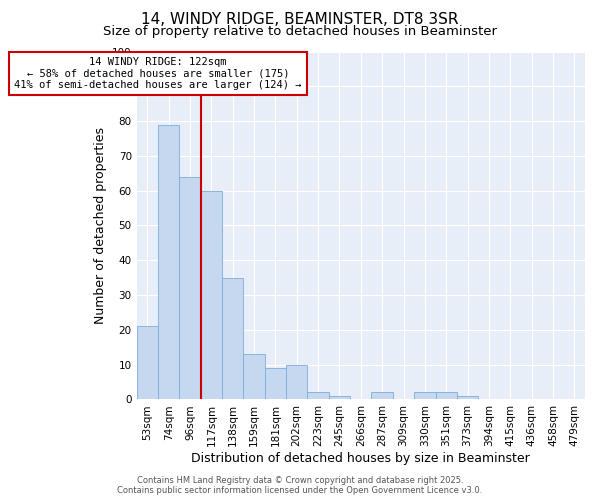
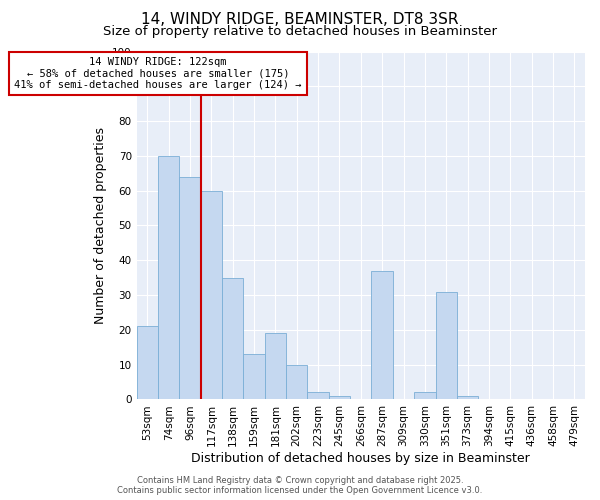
74sqm: 79 -> 70
181sqm: 9 -> 19
287sqm: 2 -> 37
351sqm: 2 -> 31
